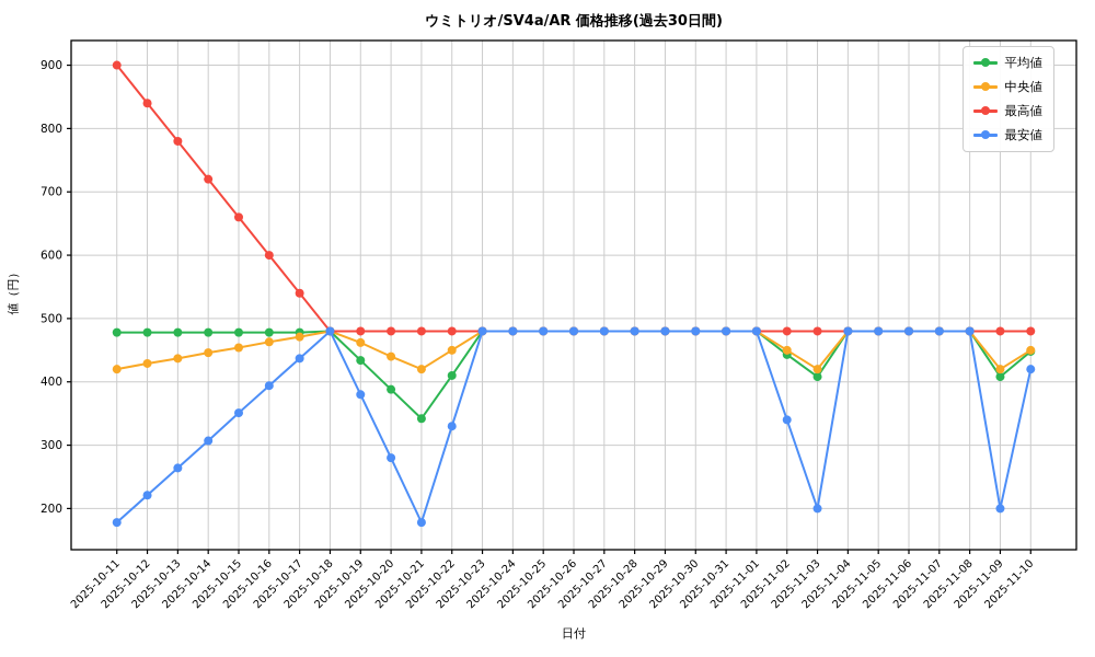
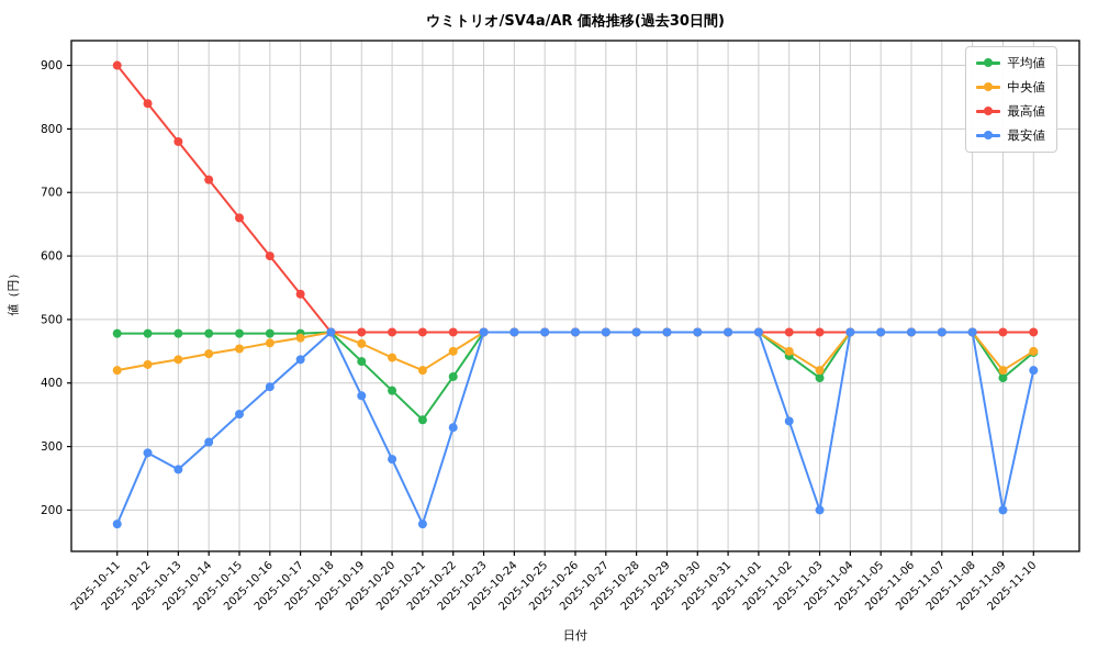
最安値/2025-10-12: 220 -> 290
